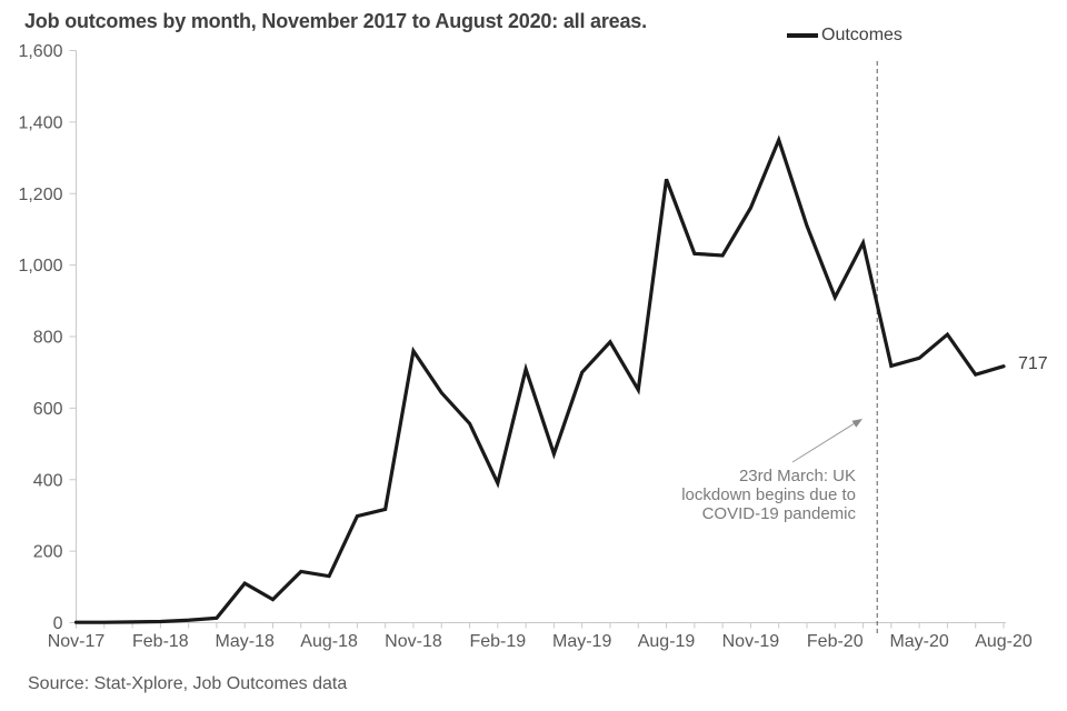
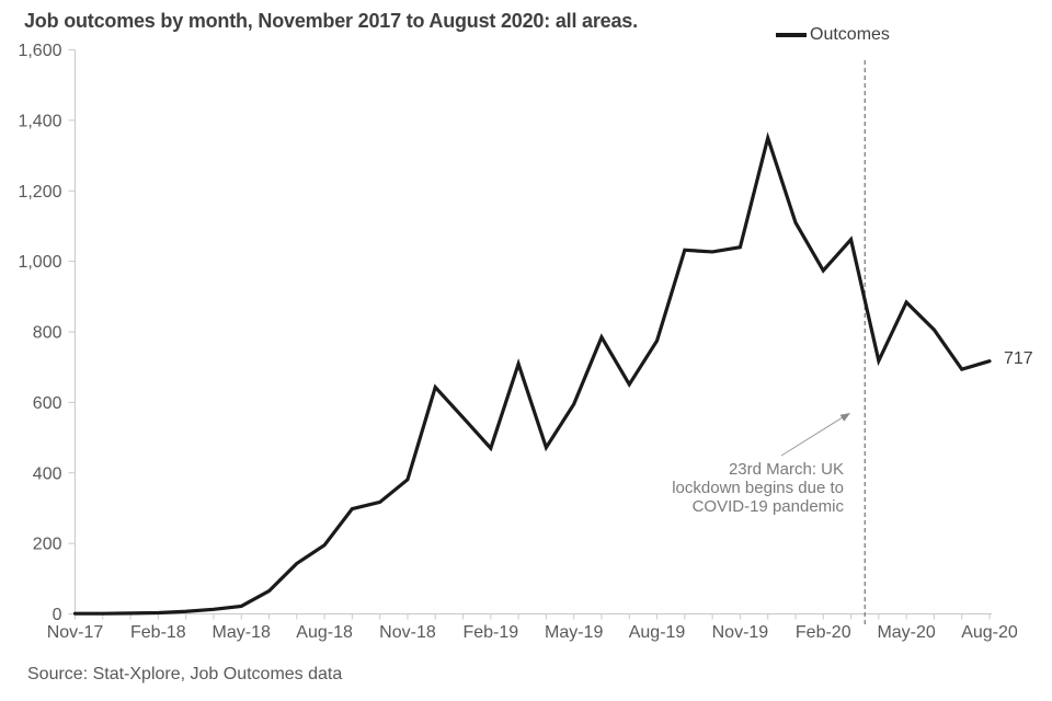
May-18: 110 -> 20
Aug-18: 130 -> 200
Nov-18: 760 -> 380
Feb-19: 390 -> 470
May-19: 700 -> 600
Aug-19: 1240 -> 780
Nov-19: 1160 -> 1040
Feb-20: 910 -> 970
May-20: 740 -> 880
